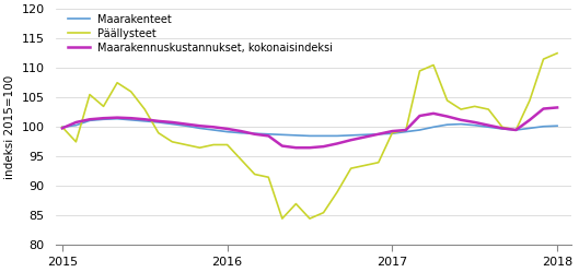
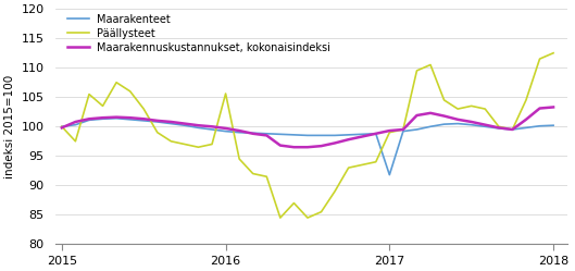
Päällysteet/2016: 97.0 -> 105.6
Maarakenteet/2017: 98.9 -> 91.8
